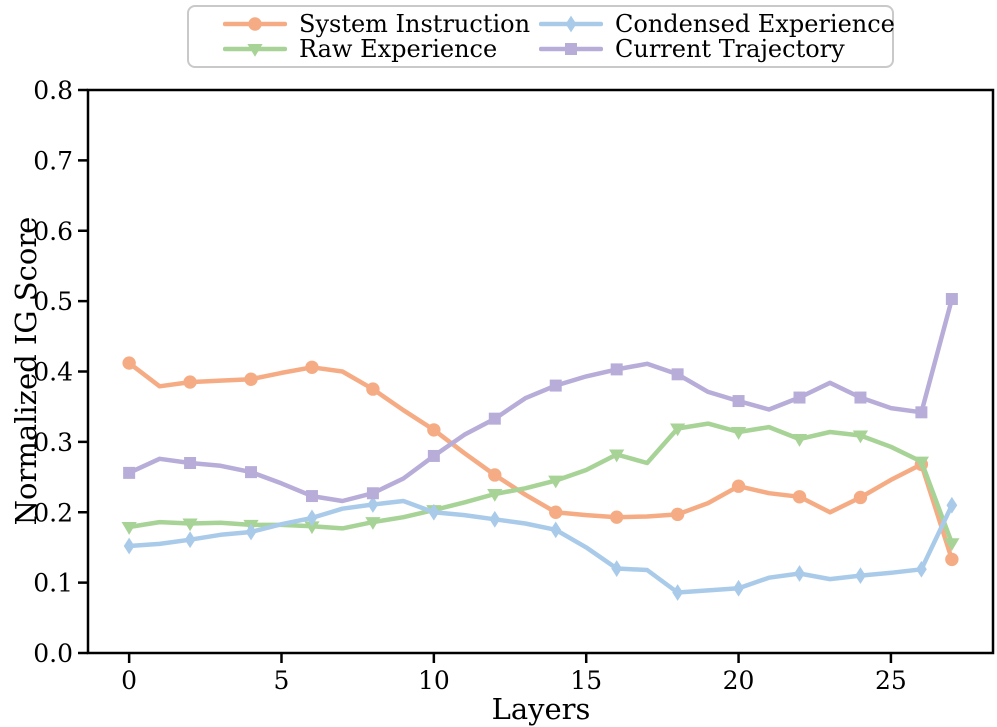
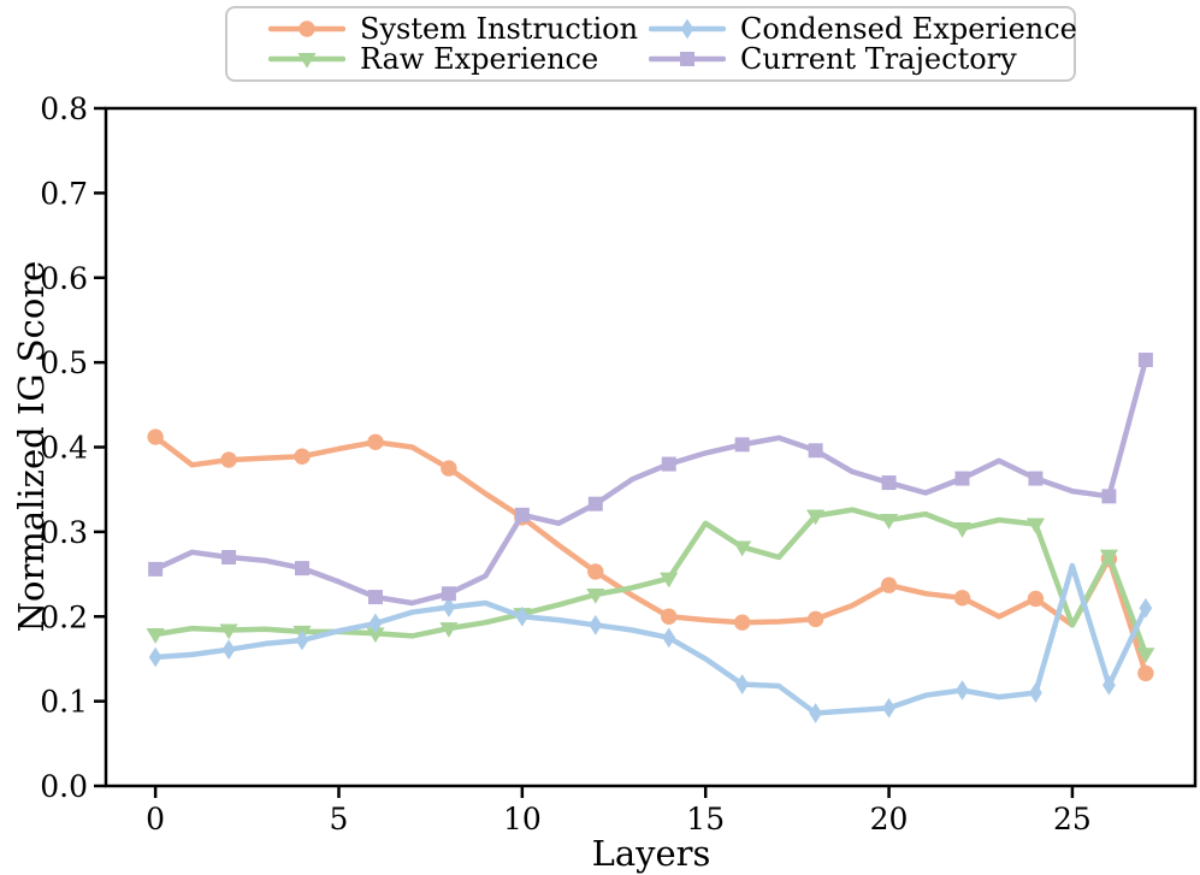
Current Trajectory/10: 0.28 -> 0.32
Raw Experience/15: 0.26 -> 0.31
System Instruction/25: 0.25 -> 0.19
Raw Experience/25: 0.29 -> 0.19
Condensed Experience/25: 0.11 -> 0.26
